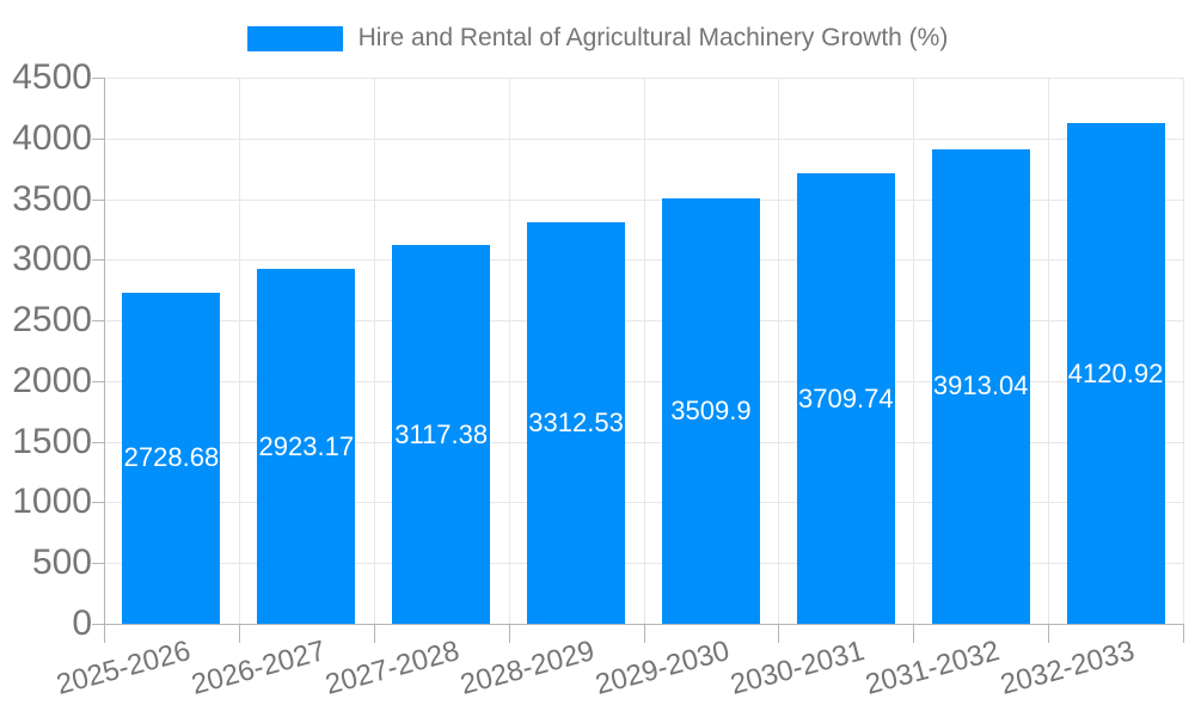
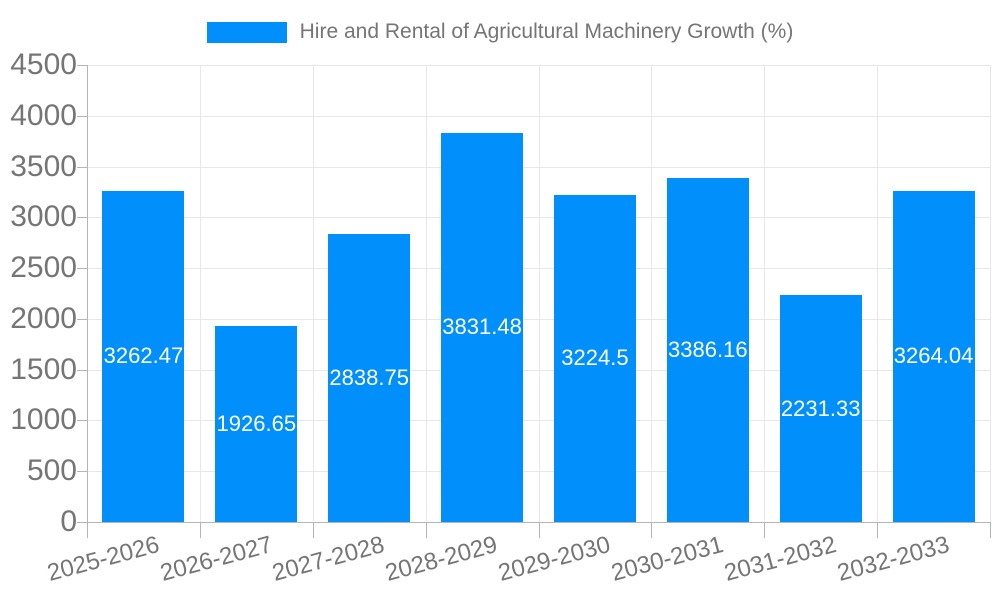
2025-2026: 2728.68 -> 3262.47
2026-2027: 2923.17 -> 1926.65
2027-2028: 3117.38 -> 2838.75
2028-2029: 3312.53 -> 3831.48
2029-2030: 3509.9 -> 3224.5
2030-2031: 3709.74 -> 3386.16
2031-2032: 3913.04 -> 2231.33
2032-2033: 4120.92 -> 3264.04
